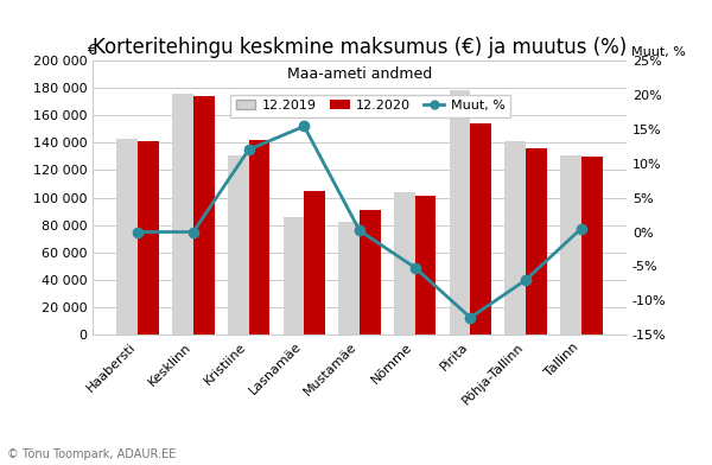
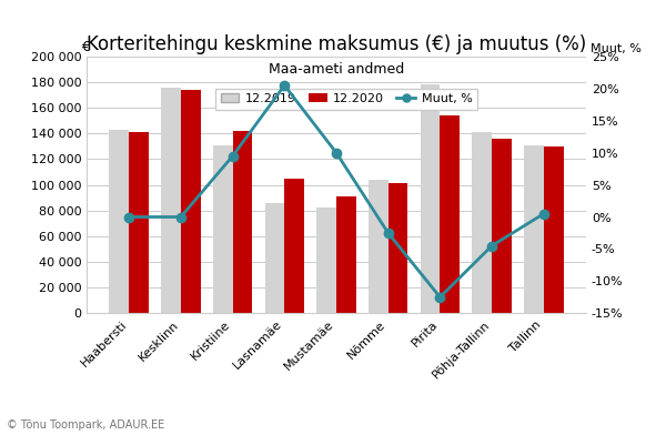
Muut, %/Kristiine: 12.0% -> 9.5%
Muut, %/Lasnamäe: 15.4% -> 20.5%
Muut, %/Mustamäe: 0.2% -> 10.0%
Muut, %/Nõmme: -5.2% -> -2.5%
Muut, %/Põhja-Tallinn: -7.0% -> -4.5%
